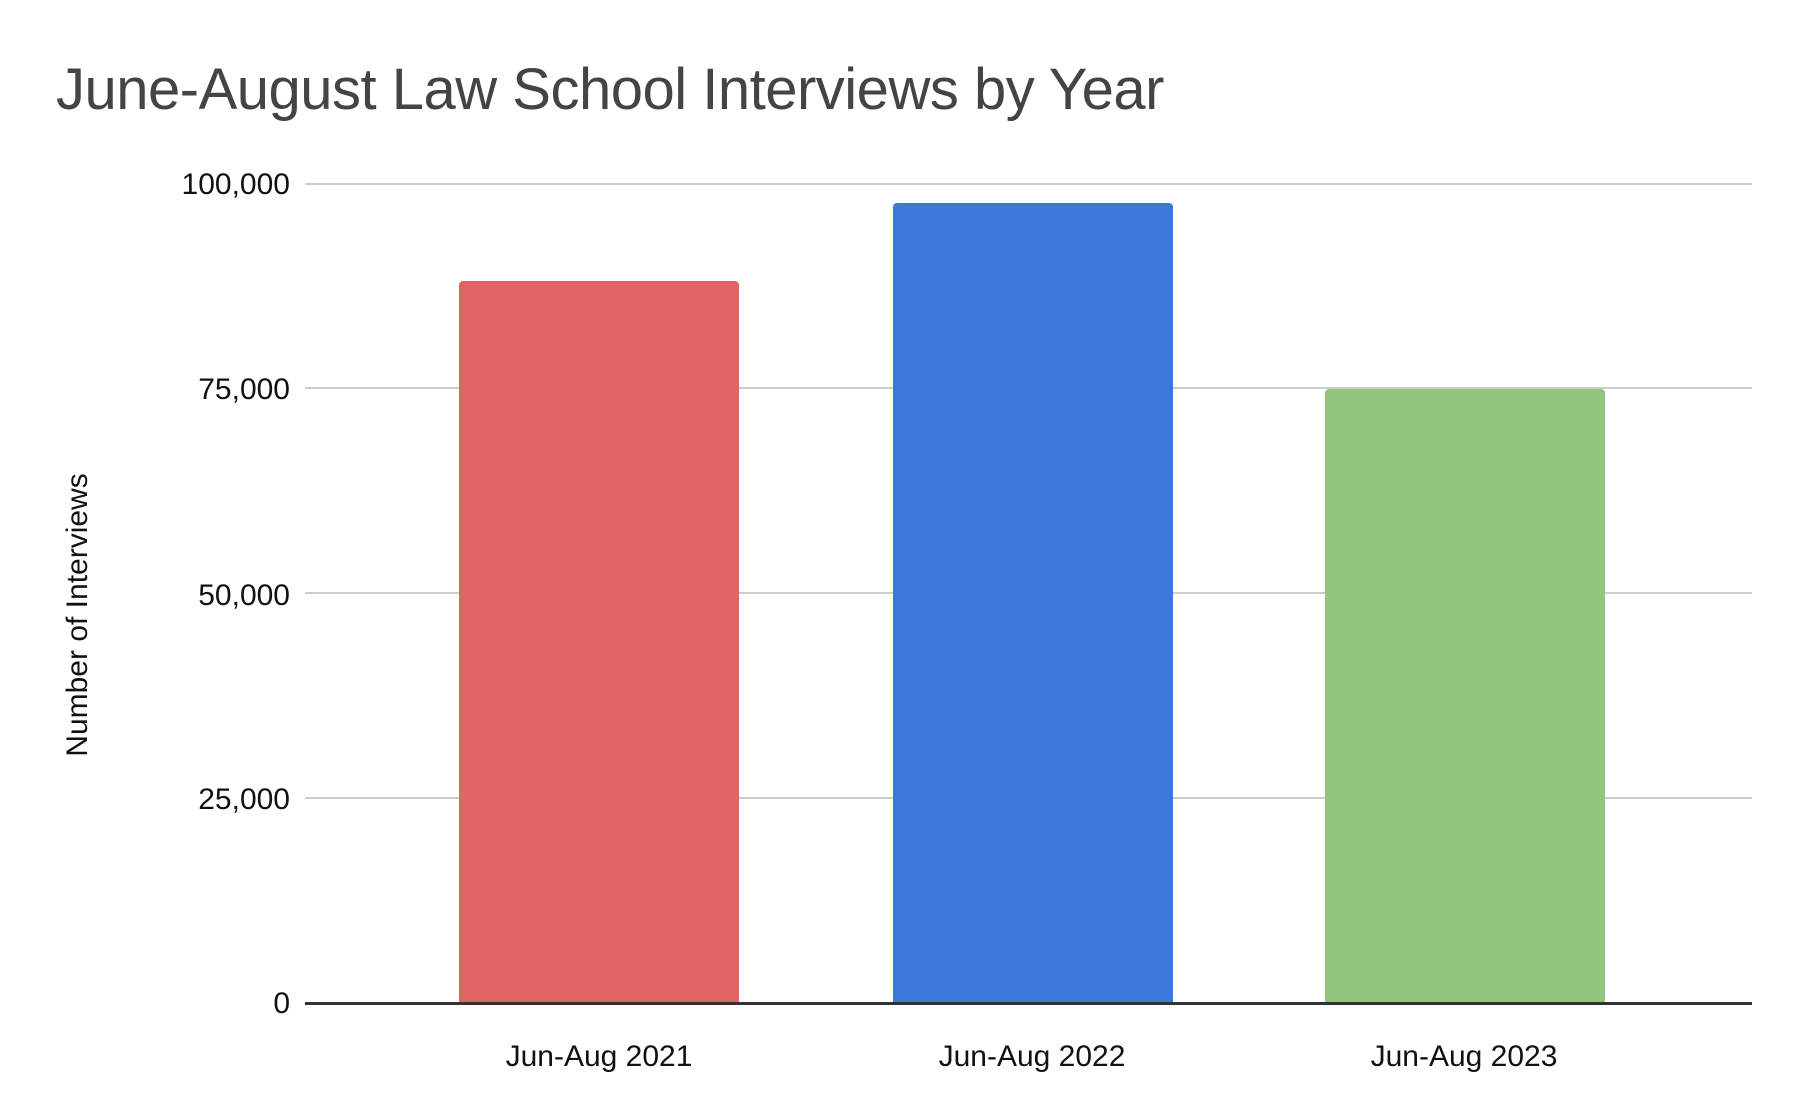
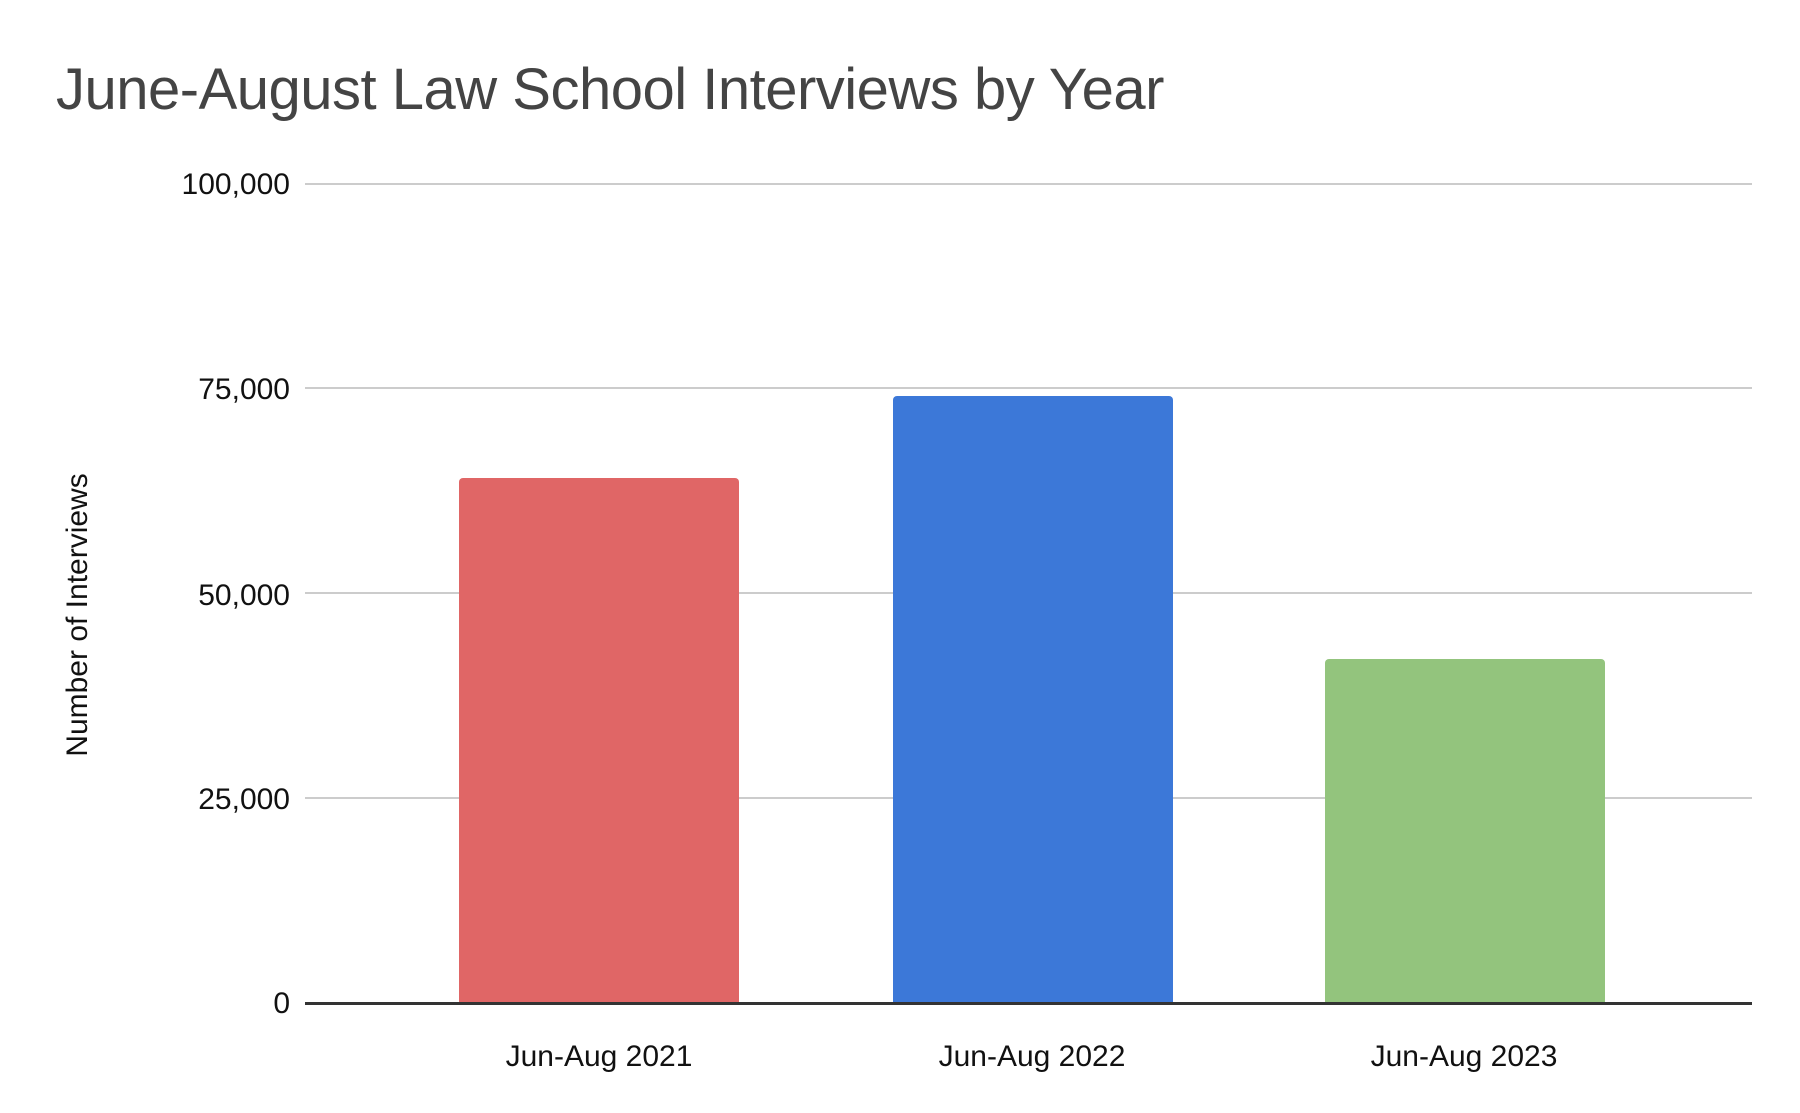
Jun-Aug 2021: 88000 -> 64000
Jun-Aug 2022: 98000 -> 74000
Jun-Aug 2023: 75000 -> 42000
